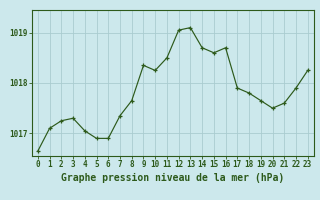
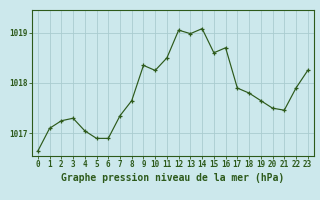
13: 1019.10 -> 1018.98
14: 1018.70 -> 1019.08
21: 1017.60 -> 1017.46
